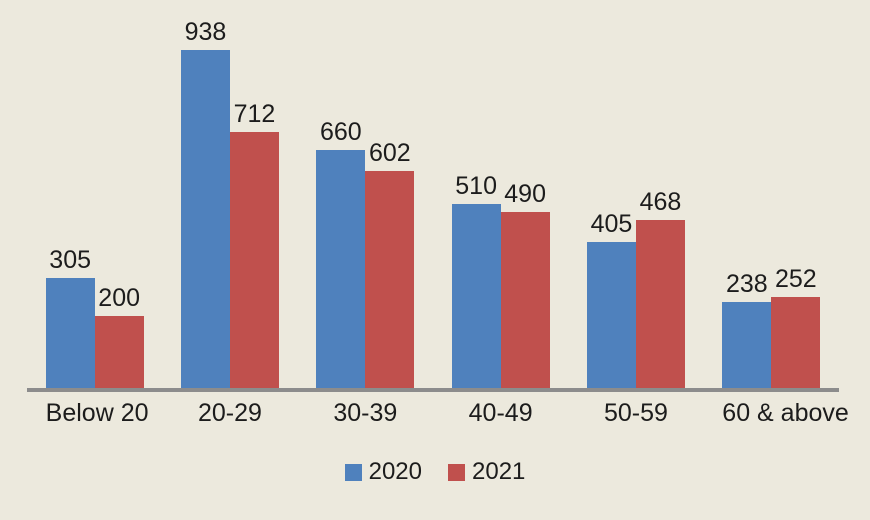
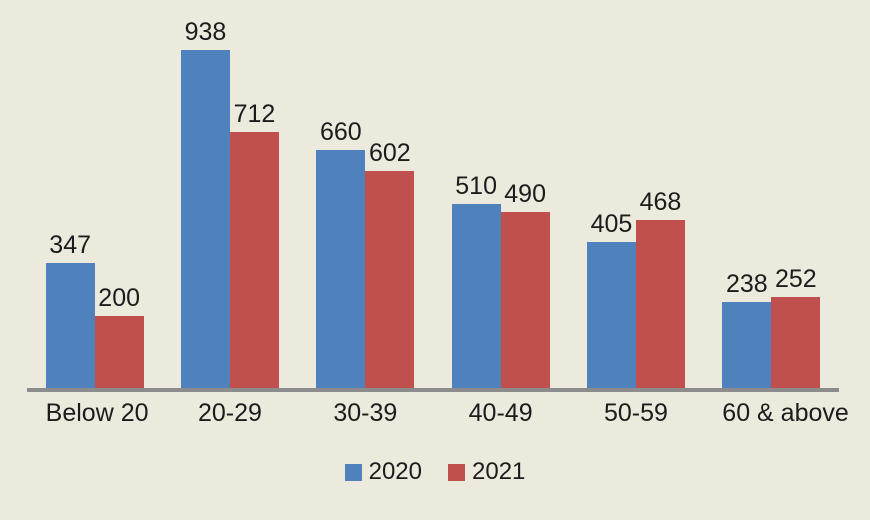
2020/Below 20: 305 -> 347
